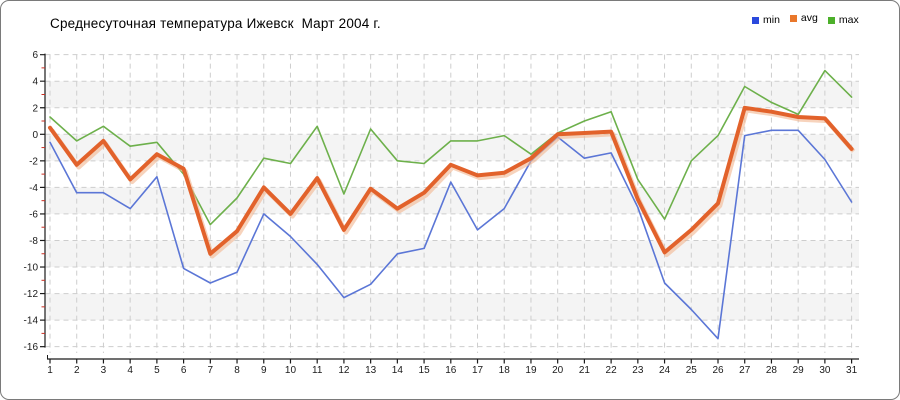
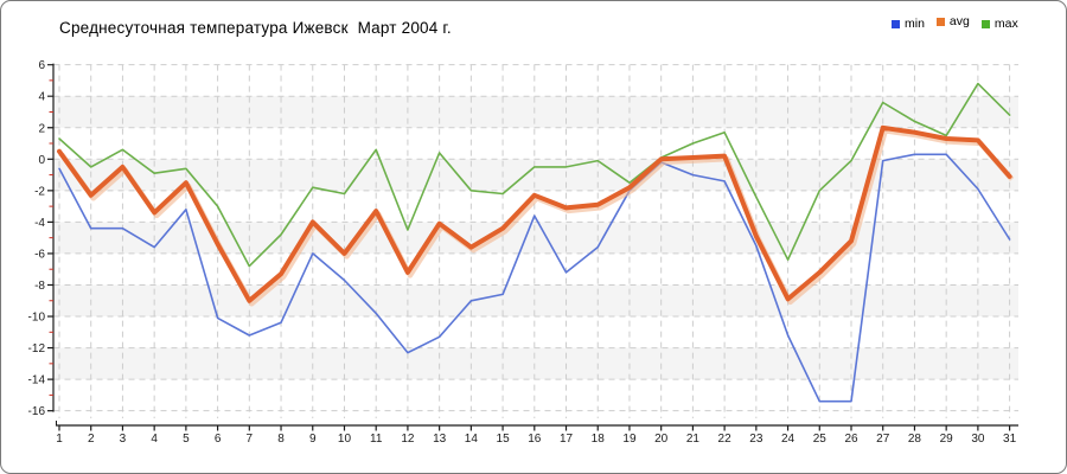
avg/6: -2.6 -> -5.4
min/21: -1.8 -> -1.0
max/23: -3.4 -> -2.4
min/25: -13.2 -> -15.4
